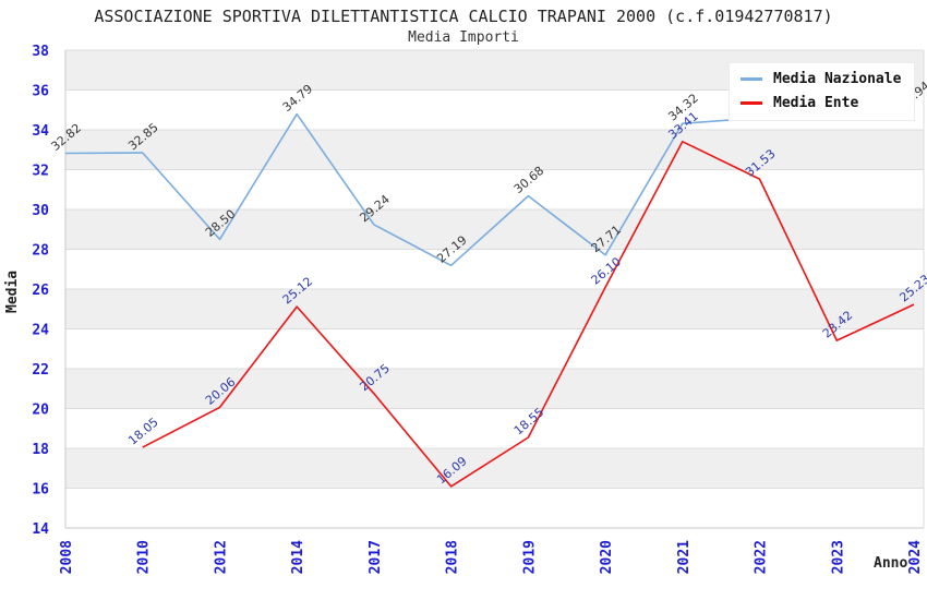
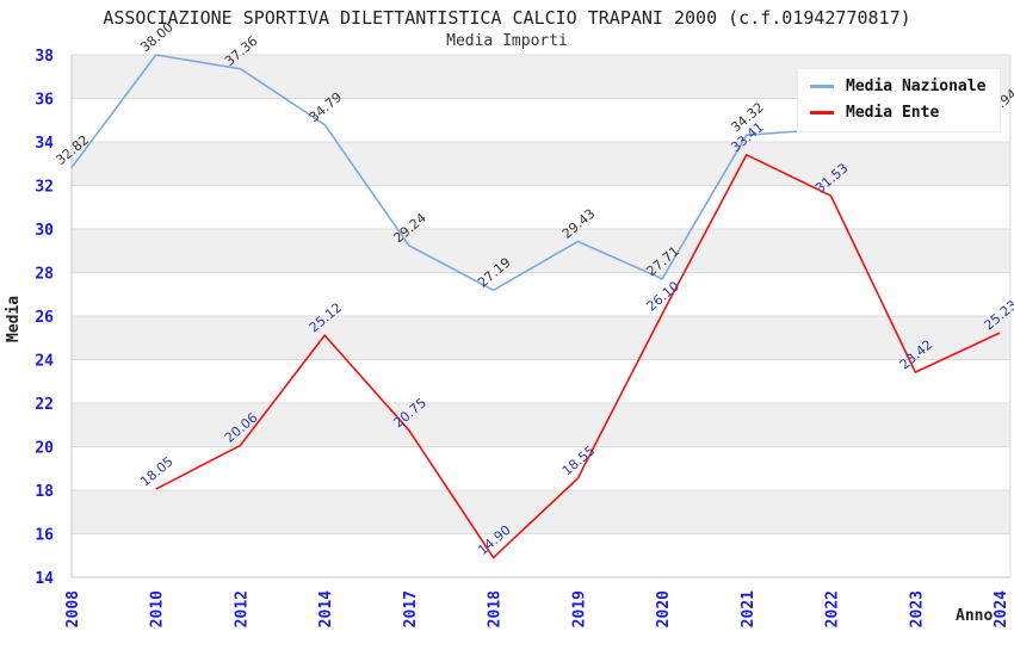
Media Nazionale/2010: 32.85 -> 38.00
Media Nazionale/2012: 28.50 -> 37.36
Media Ente/2018: 16.09 -> 14.90
Media Nazionale/2019: 30.68 -> 29.43
